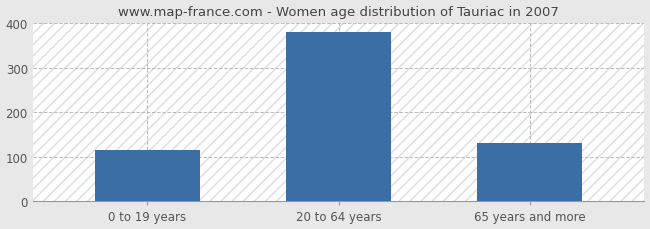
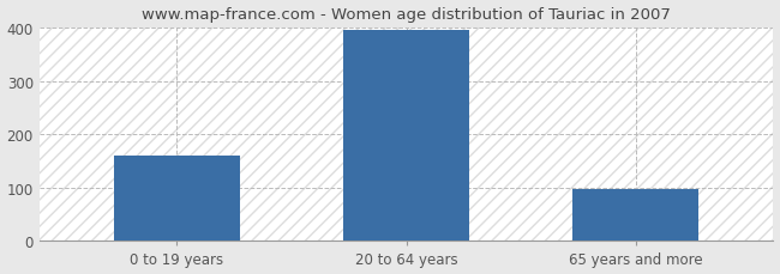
0 to 19 years: 115 -> 160
20 to 64 years: 380 -> 395
65 years and more: 130 -> 97
